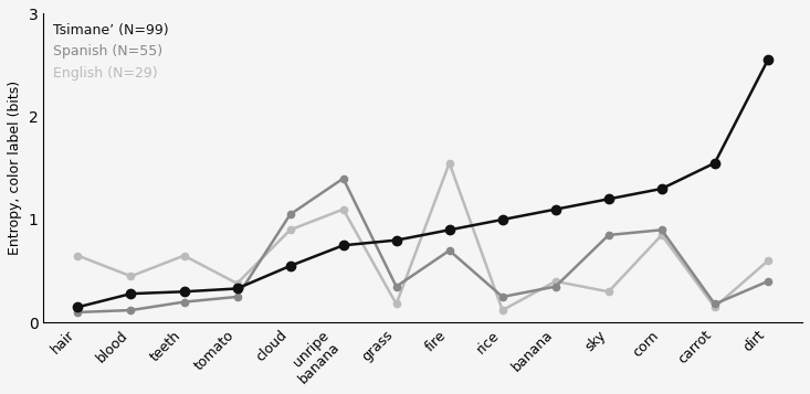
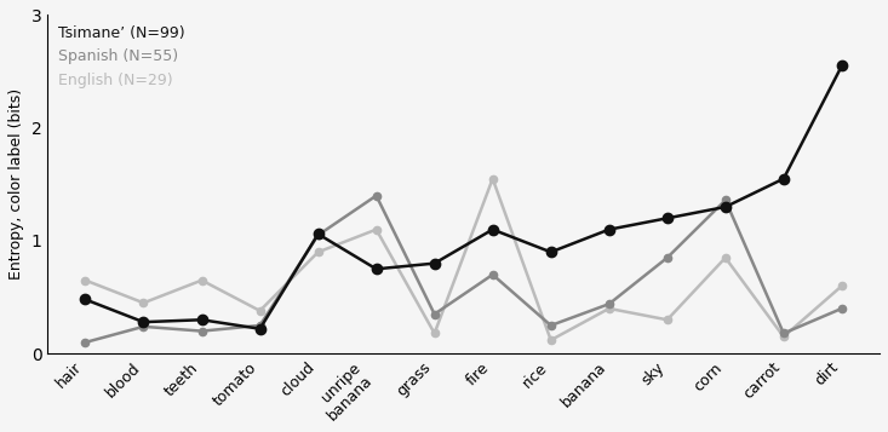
Tsimane’ (N=99)/hair: 0.15 -> 0.48
Spanish (N=55)/blood: 0.12 -> 0.24
Tsimane’ (N=99)/tomato: 0.33 -> 0.22
Tsimane’ (N=99)/cloud: 0.55 -> 1.06
Tsimane’ (N=99)/fire: 0.90 -> 1.10
Tsimane’ (N=99)/rice: 1.00 -> 0.90
Spanish (N=55)/banana: 0.35 -> 0.44
Spanish (N=55)/corn: 0.90 -> 1.36
